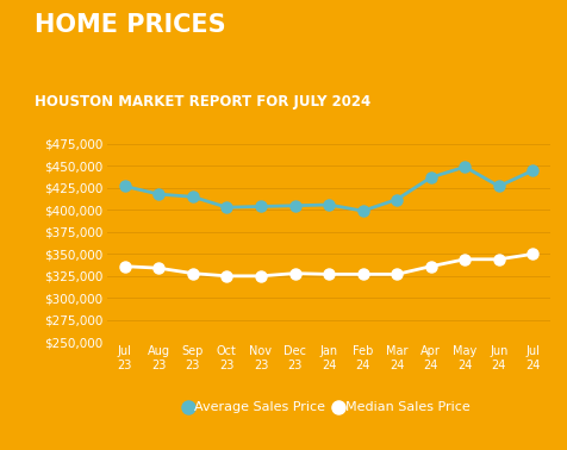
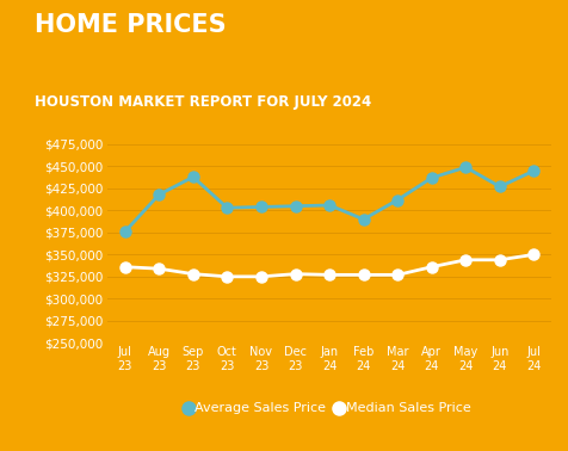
Average Sales Price/Jul 23: $427,000 -> $376,000
Average Sales Price/Sep 23: $415,000 -> $438,000
Average Sales Price/Feb 24: $399,000 -> $390,000
